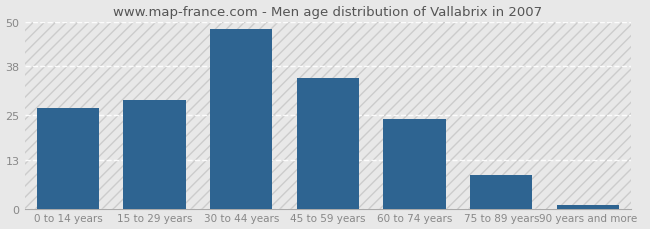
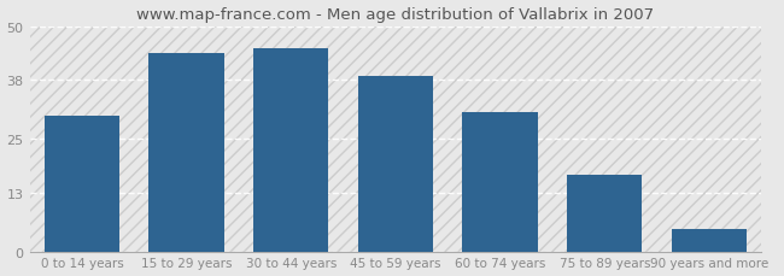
0 to 14 years: 27 -> 30
15 to 29 years: 29 -> 44
30 to 44 years: 48 -> 45
45 to 59 years: 35 -> 39
60 to 74 years: 24 -> 31
75 to 89 years: 9 -> 17
90 years and more: 1 -> 5
